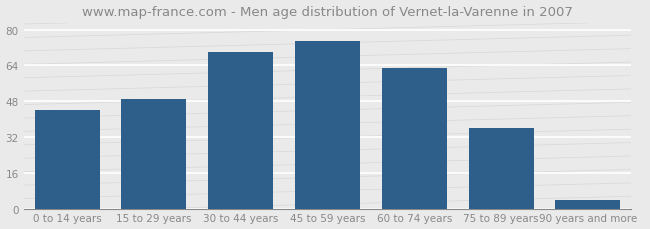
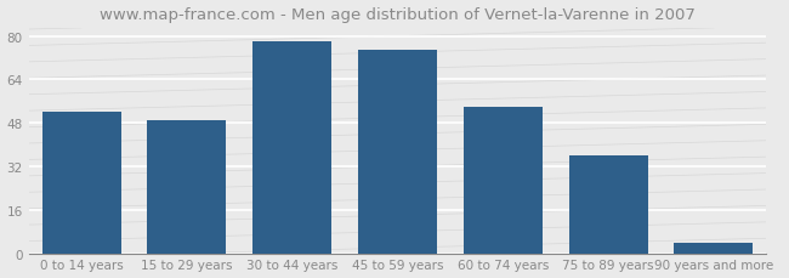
0 to 14 years: 44 -> 52
30 to 44 years: 70 -> 78
60 to 74 years: 63 -> 54
